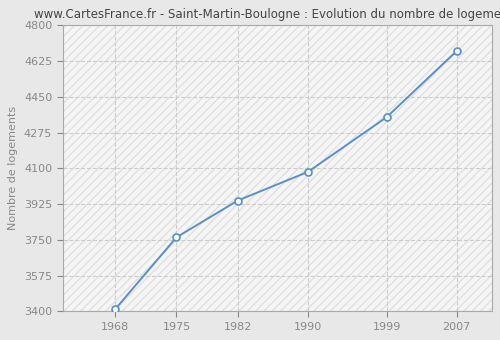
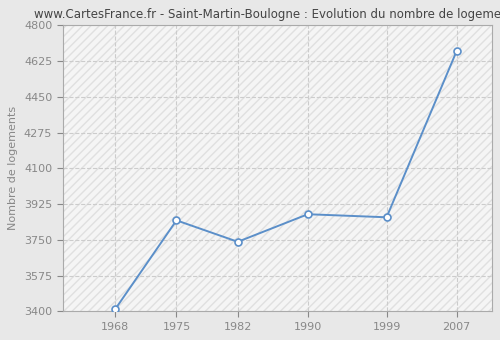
1975: 3762 -> 3845
1982: 3942 -> 3740
1990: 4082 -> 3875
1999: 4350 -> 3860
